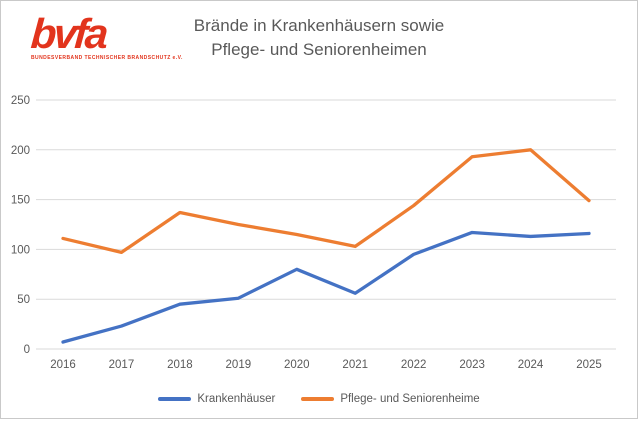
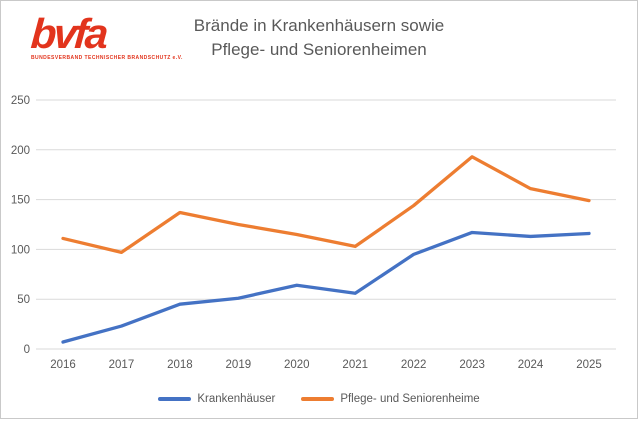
Krankenhäuser/2020: 80 -> 60
Pflege- und Seniorenheime/2024: 200 -> 160
